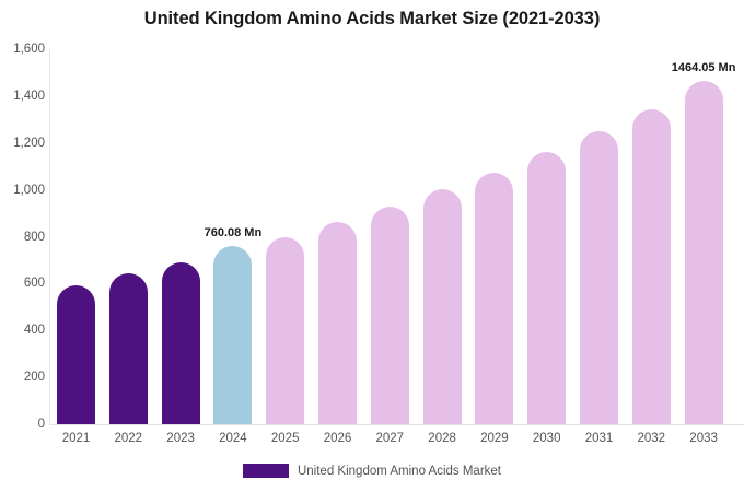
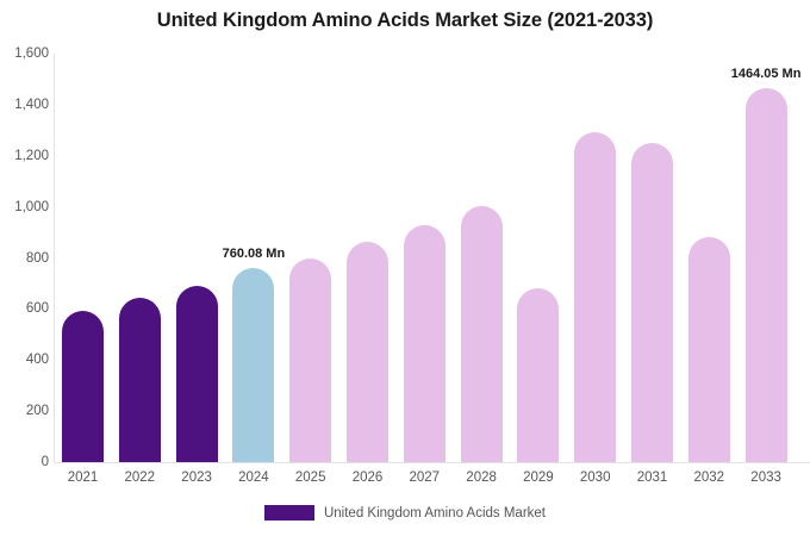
2029: 1070 -> 680
2030: 1160 -> 1290
2032: 1340 -> 880
